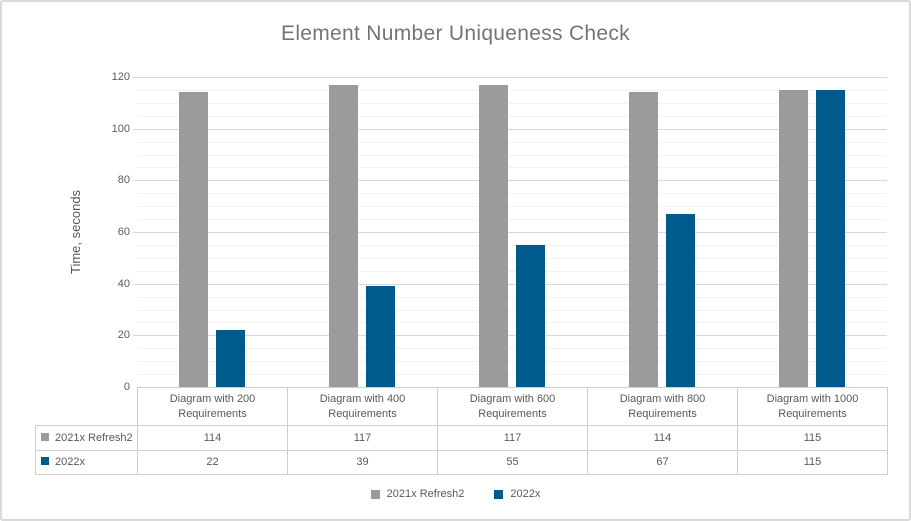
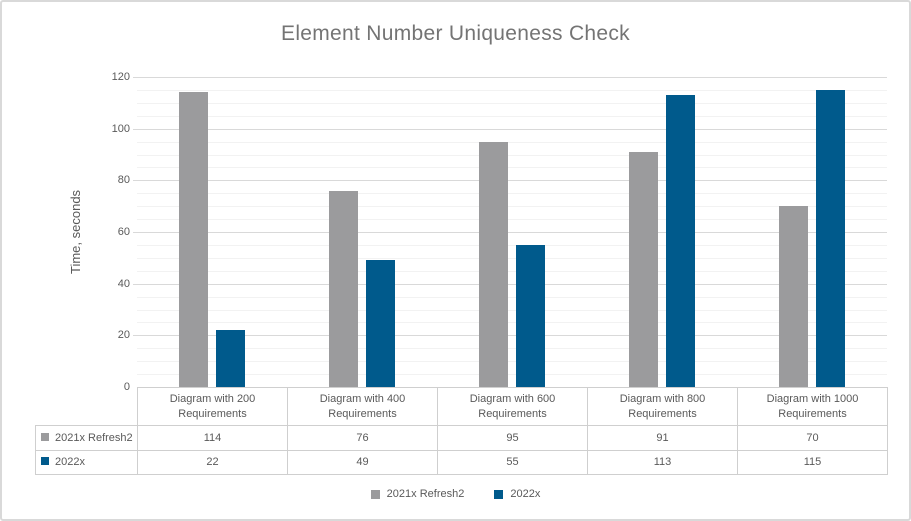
2021x Refresh2/Diagram with 400 Requirements: 117 -> 76
2022x/Diagram with 400 Requirements: 39 -> 49
2021x Refresh2/Diagram with 600 Requirements: 117 -> 95
2021x Refresh2/Diagram with 800 Requirements: 114 -> 91
2022x/Diagram with 800 Requirements: 67 -> 113
2021x Refresh2/Diagram with 1000 Requirements: 115 -> 70
